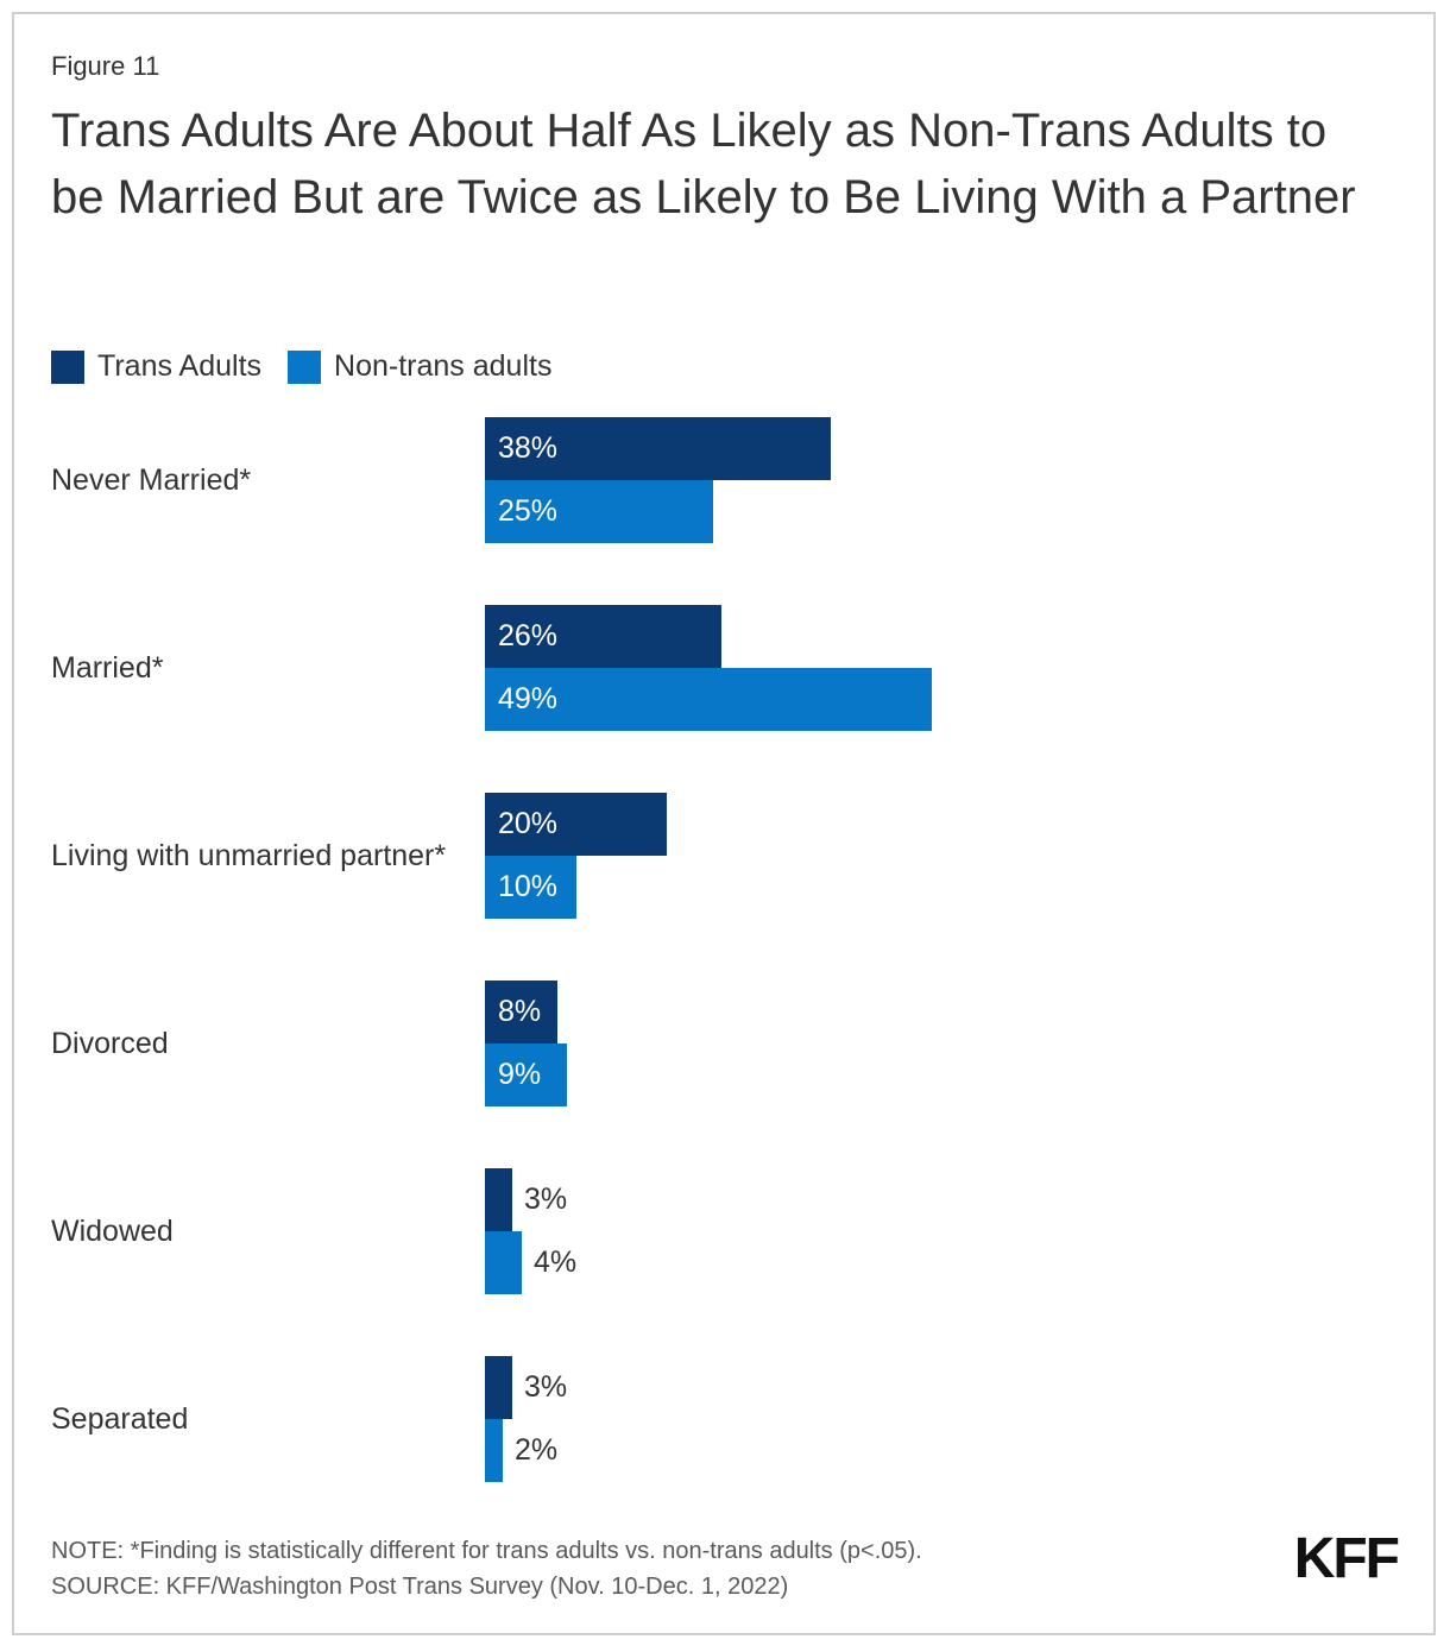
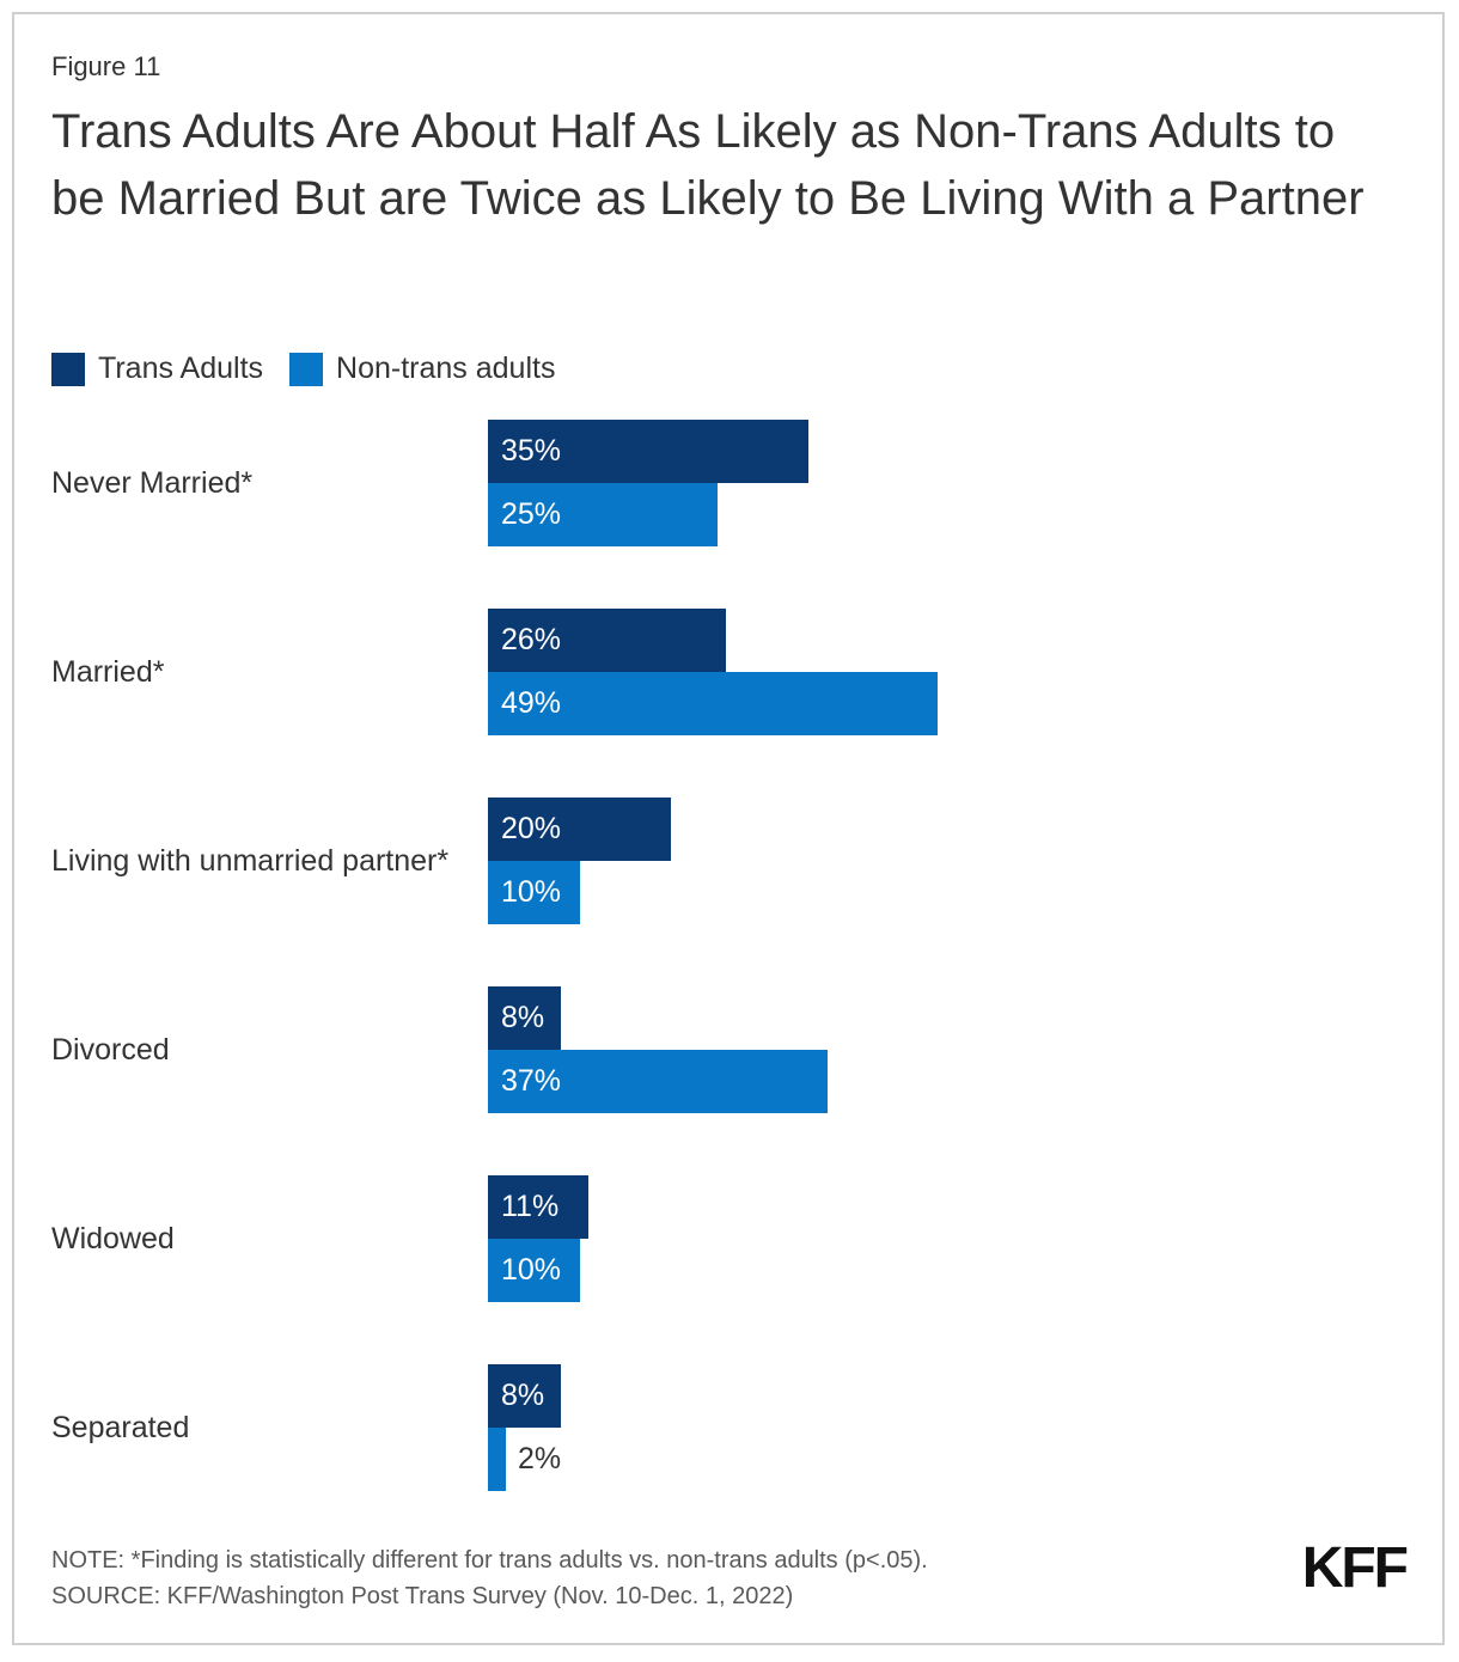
Trans Adults/Never Married*: 38% -> 35%
Non-trans adults/Divorced: 9% -> 37%
Trans Adults/Widowed: 3% -> 11%
Non-trans adults/Widowed: 4% -> 10%
Trans Adults/Separated: 3% -> 8%
